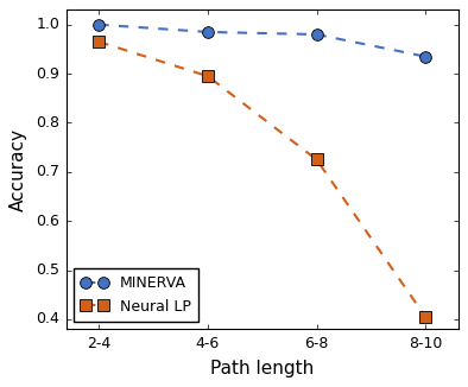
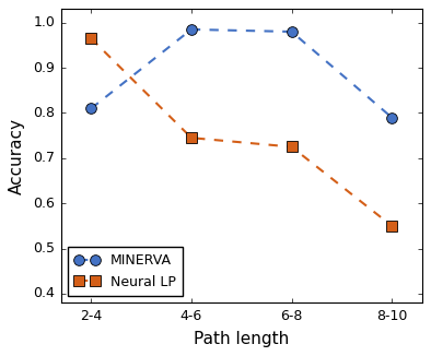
MINERVA/2-4: 1.000 -> 0.810
Neural LP/4-6: 0.895 -> 0.745
MINERVA/8-10: 0.935 -> 0.790
Neural LP/8-10: 0.405 -> 0.550
